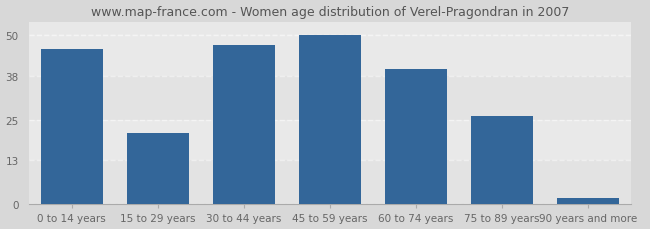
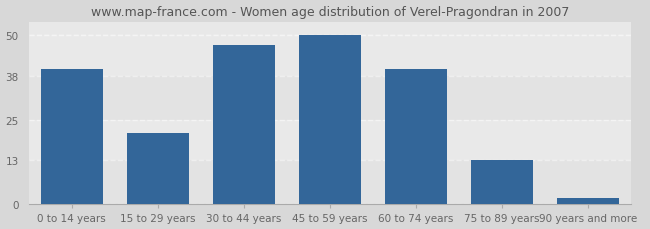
0 to 14 years: 46 -> 40
75 to 89 years: 26 -> 13
